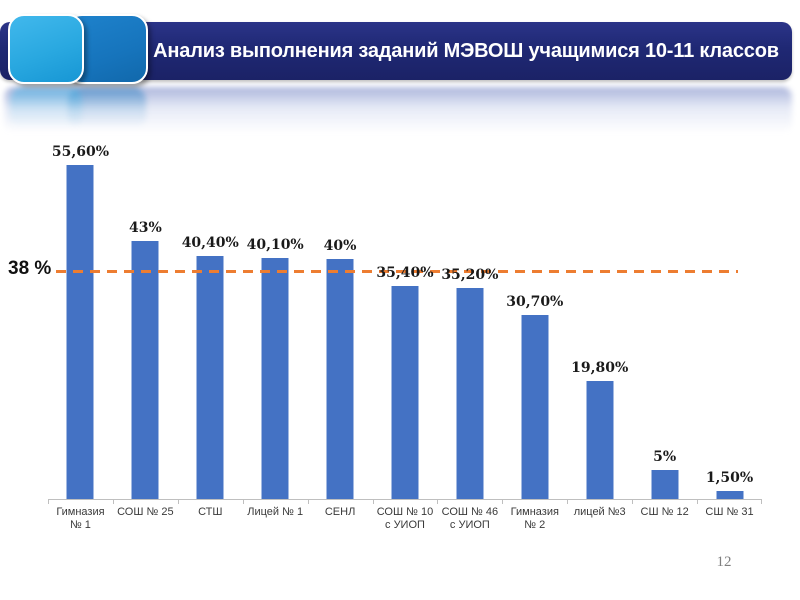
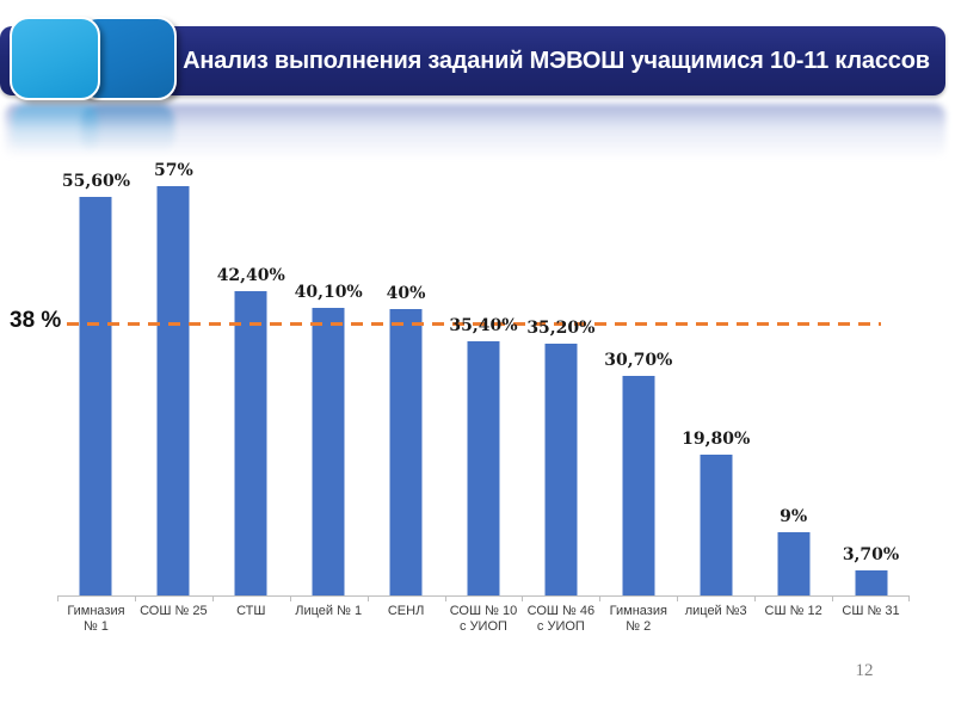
СОШ № 25: 43% -> 57%
СТШ: 40,40% -> 42,40%
СШ № 12: 5% -> 9%
СШ № 31: 1,50% -> 3,70%
